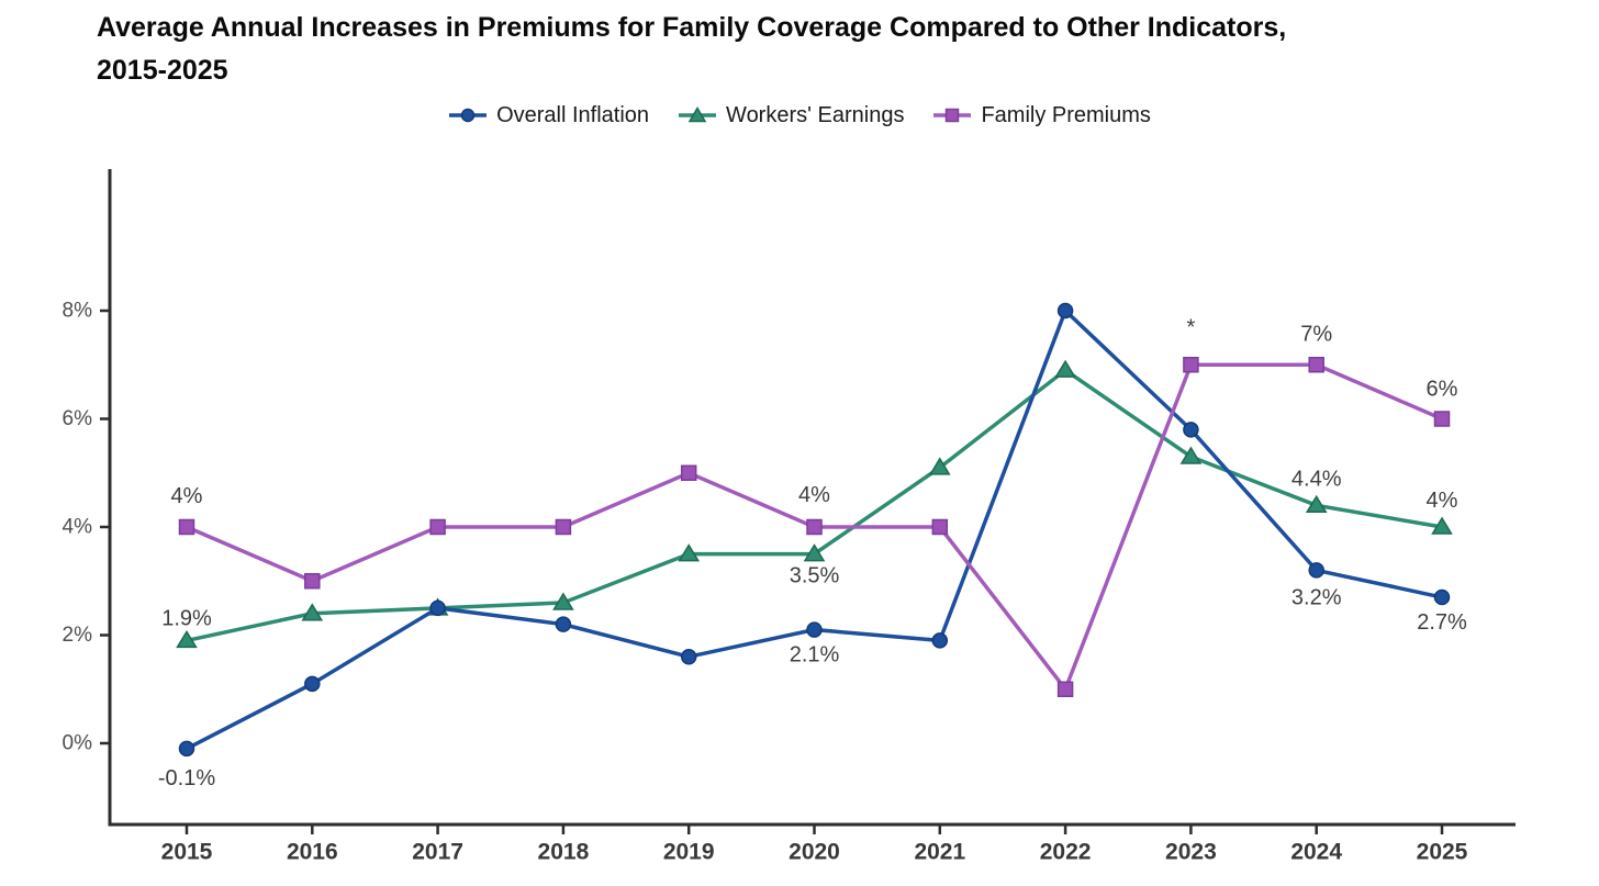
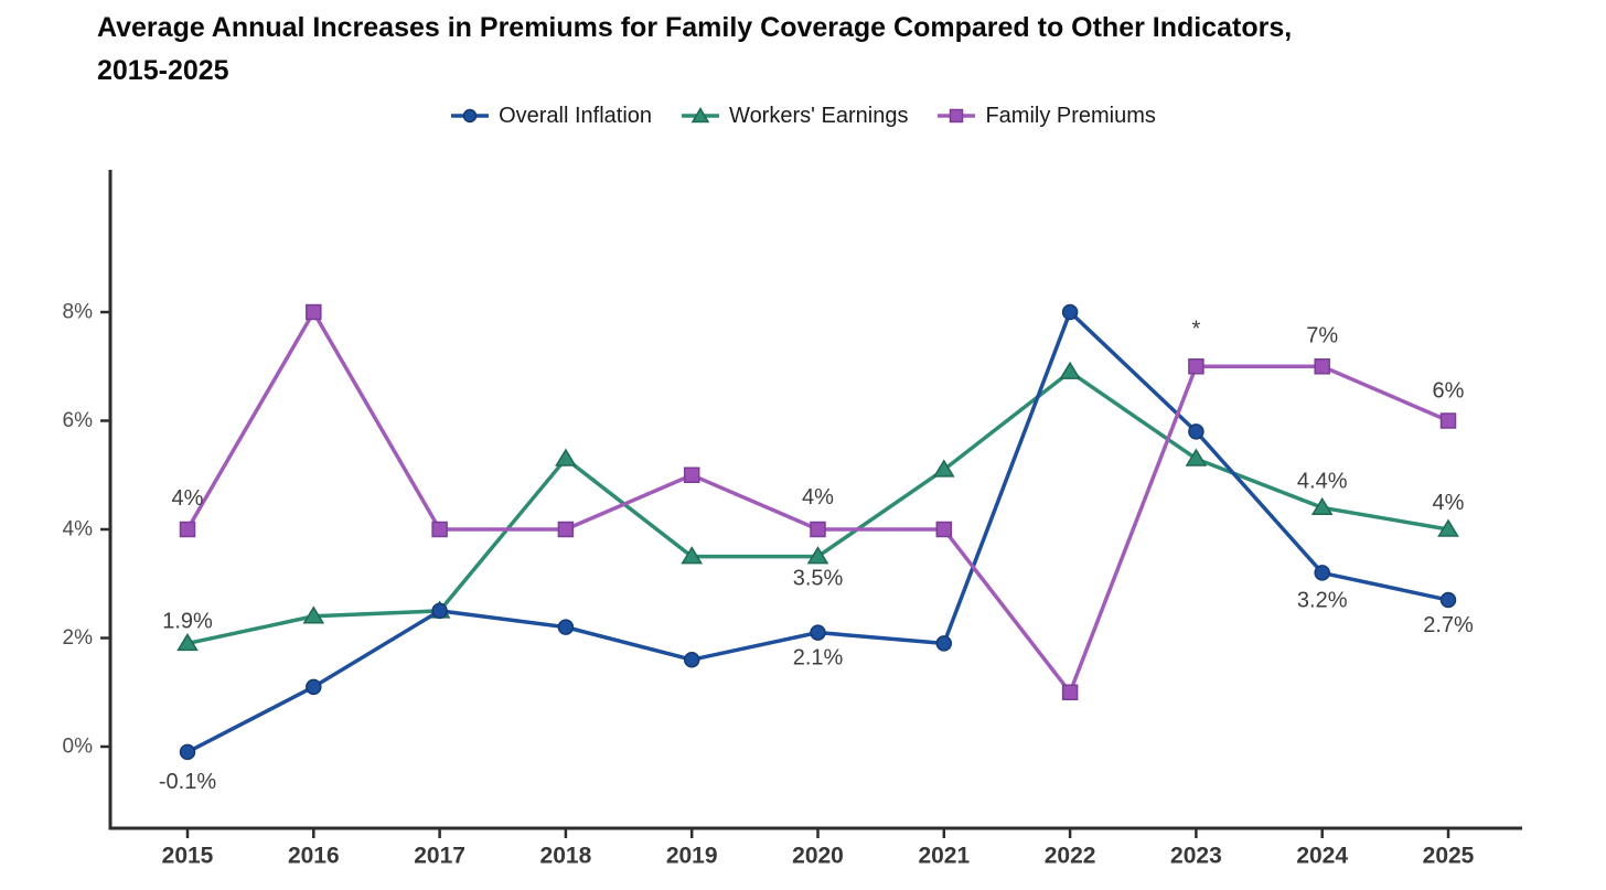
Family Premiums/2016: 3% -> 8%
Workers' Earnings/2018: 2.6% -> 5.3%
